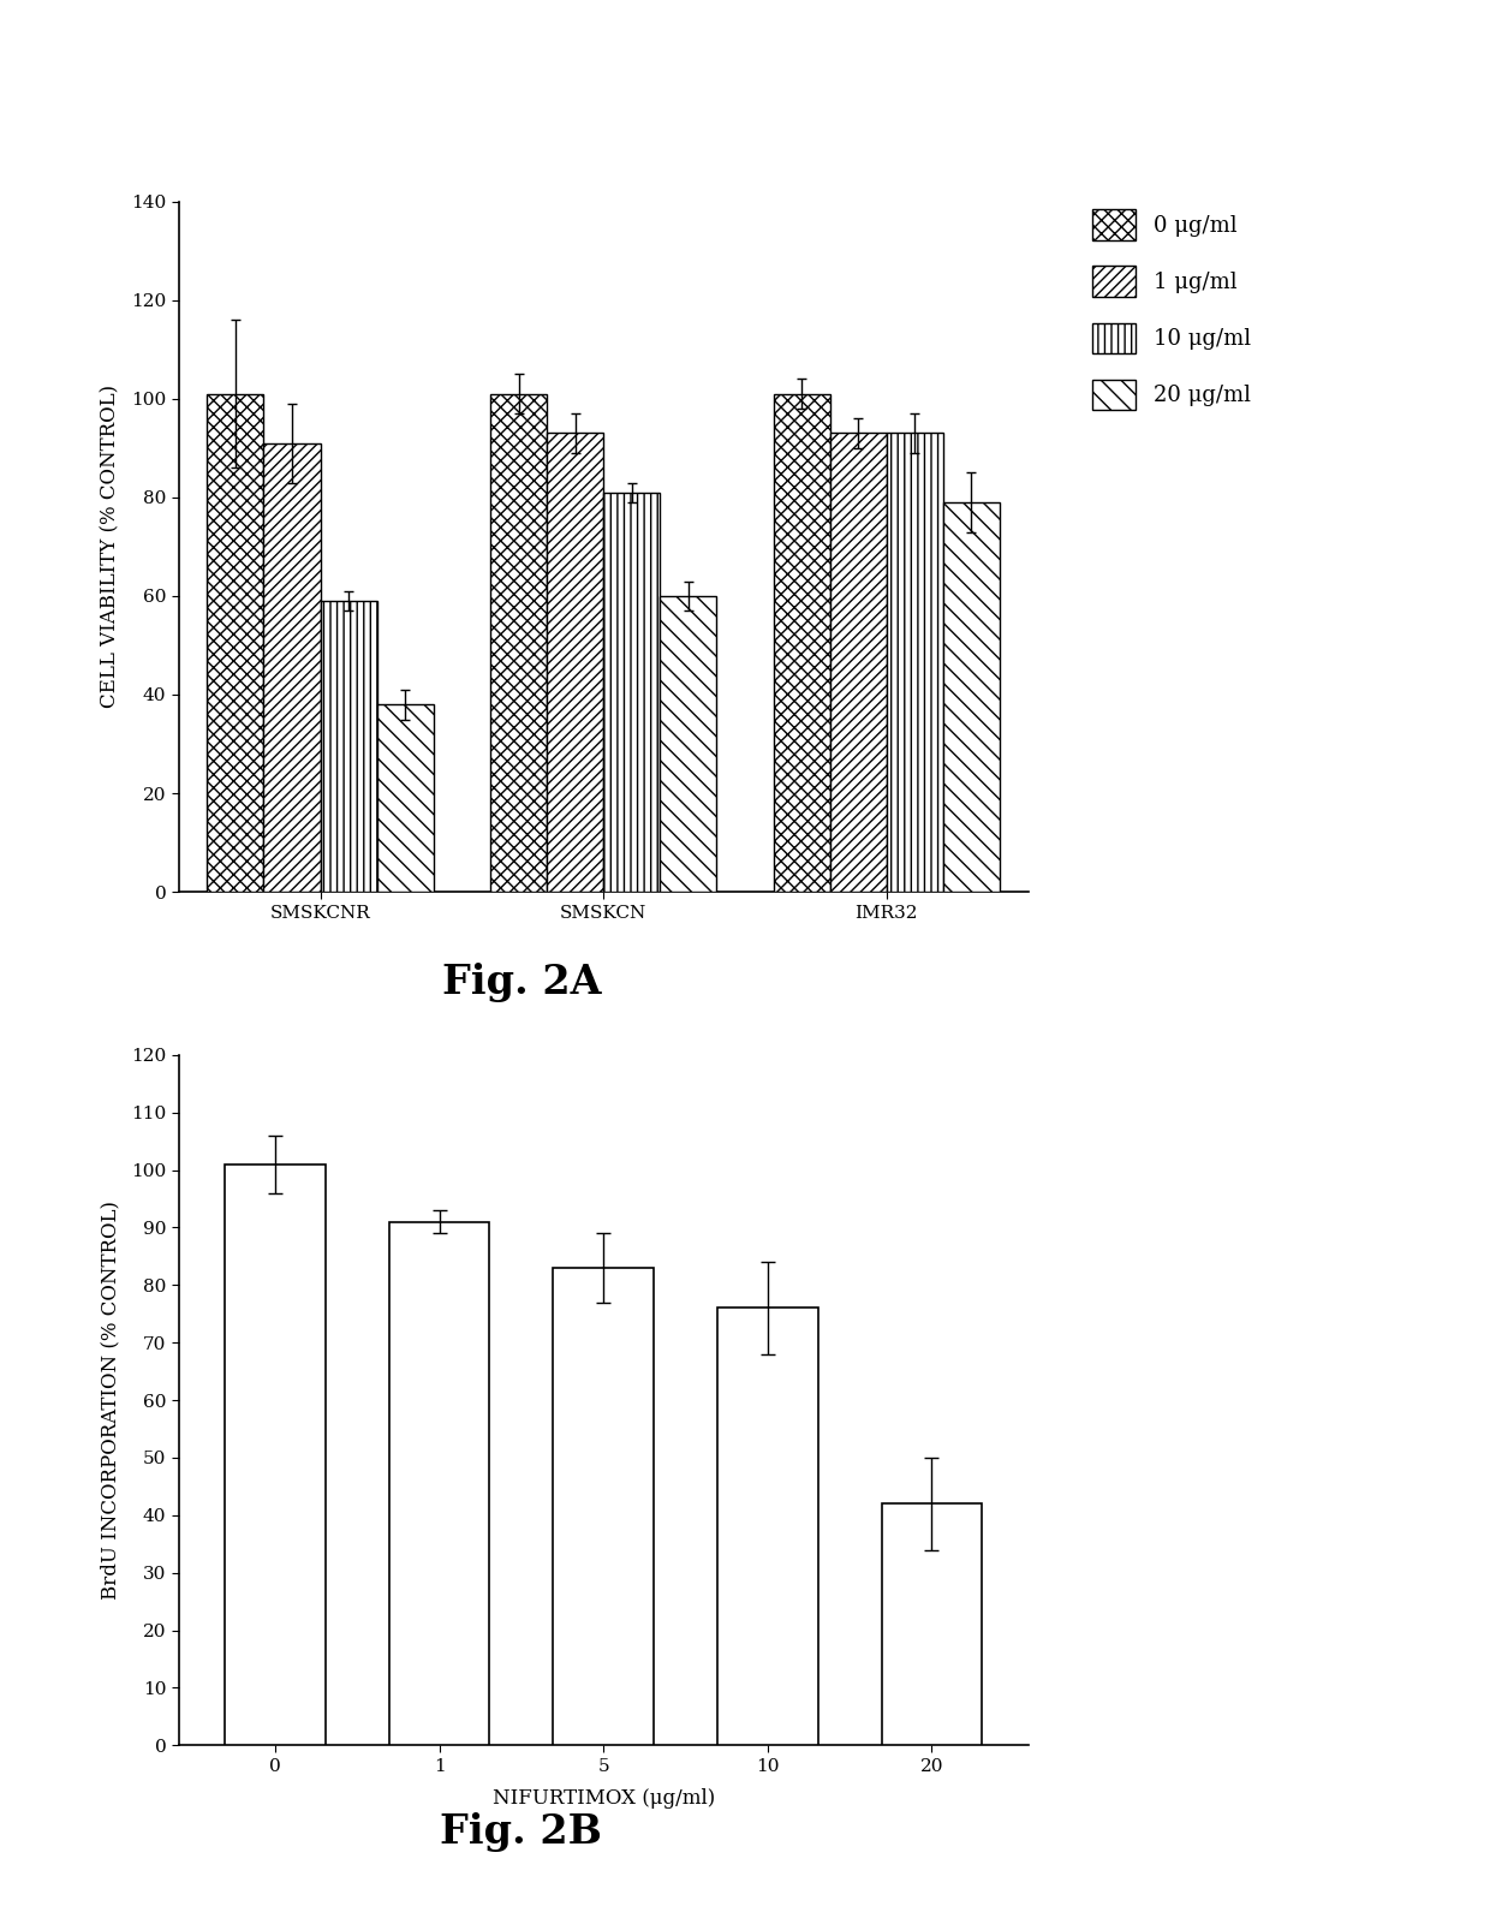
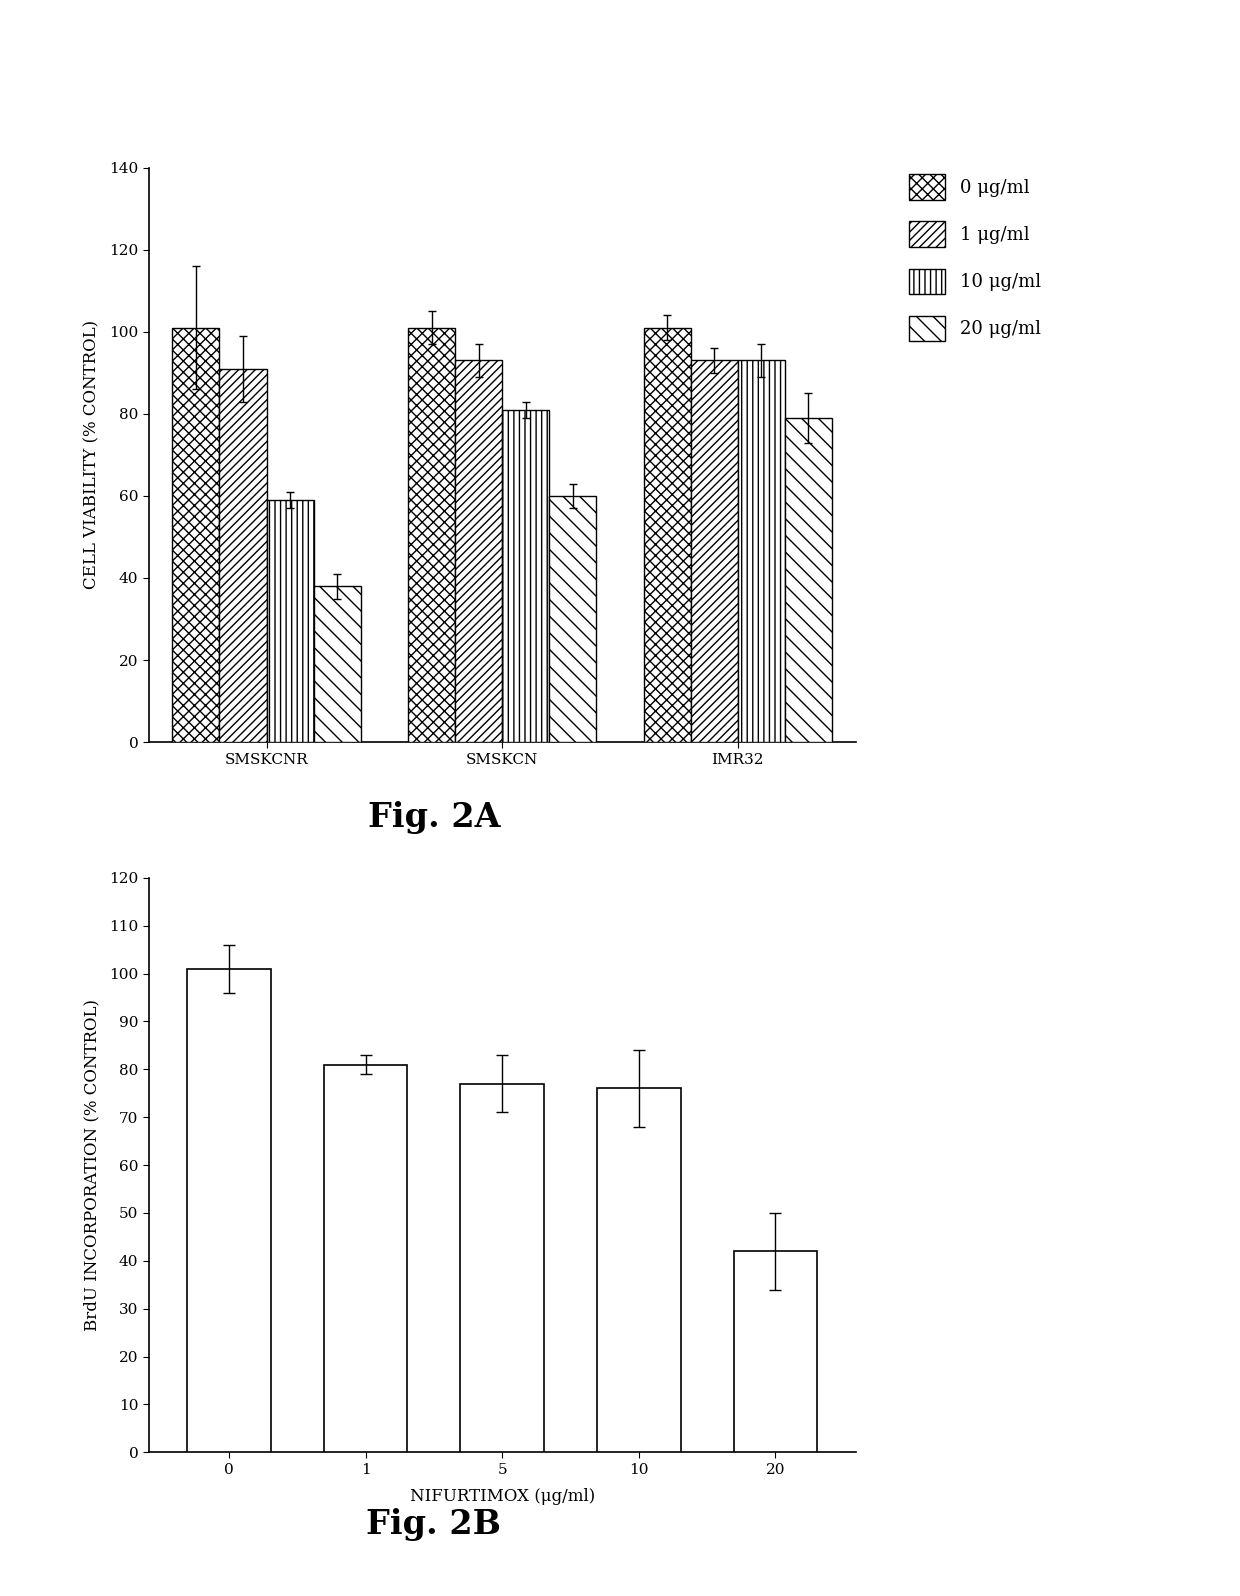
1: 91 -> 81
5: 83 -> 77
